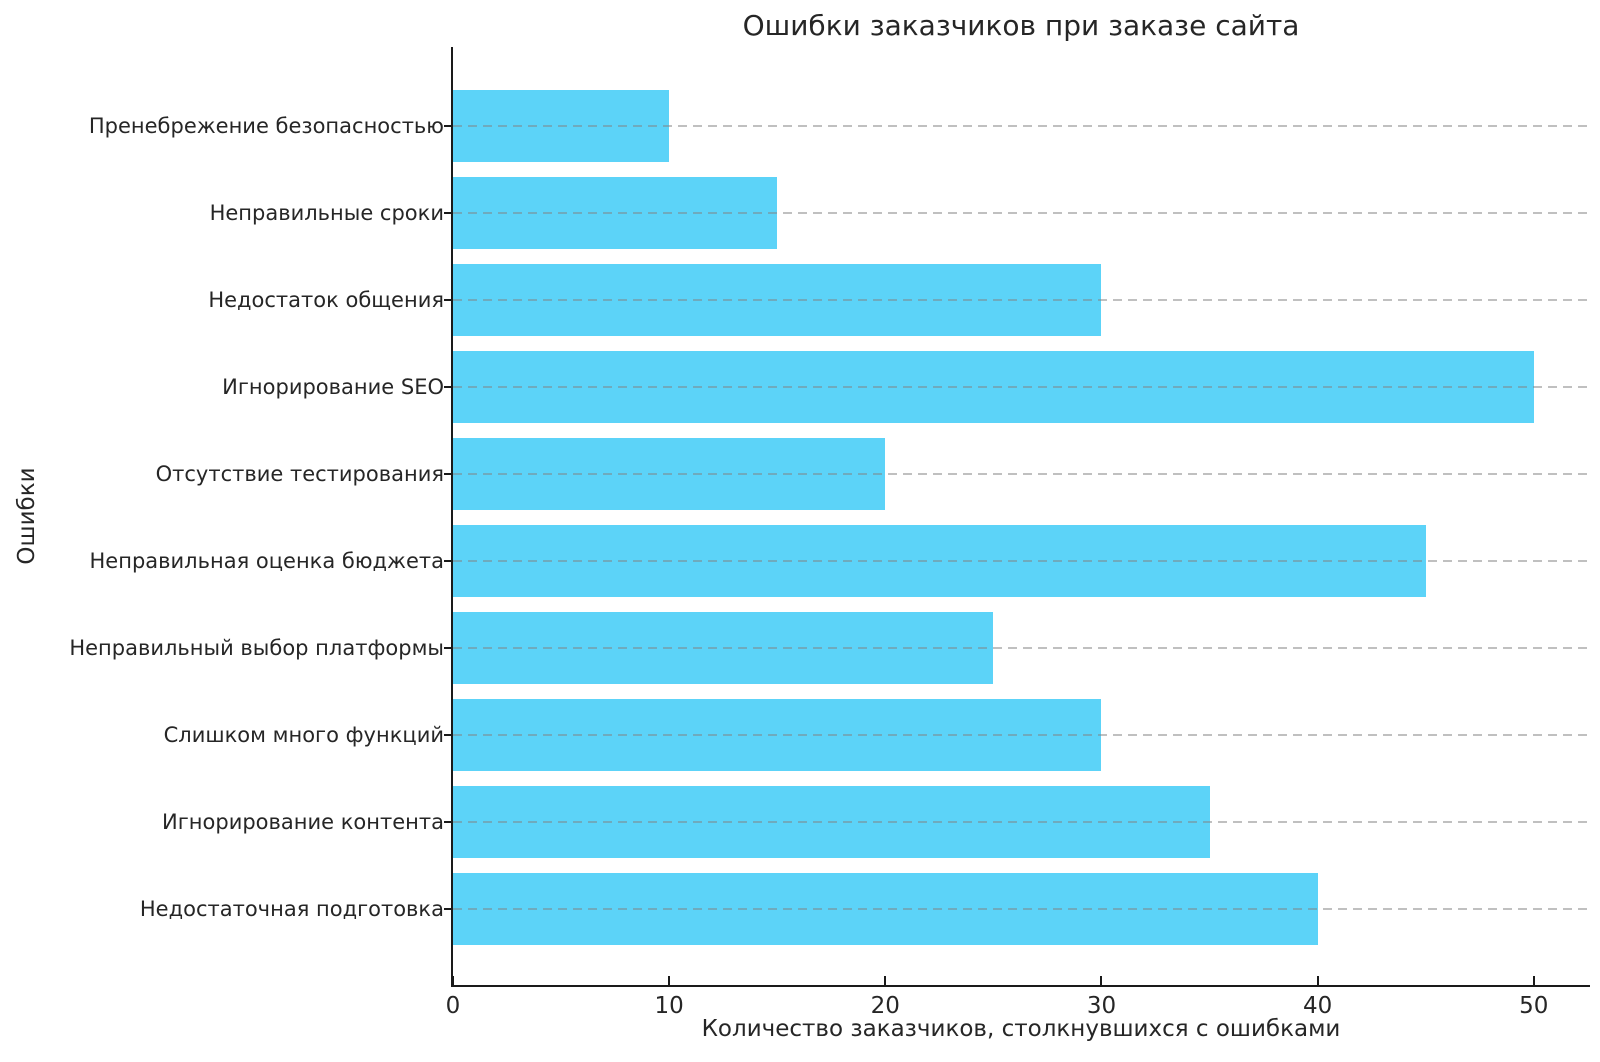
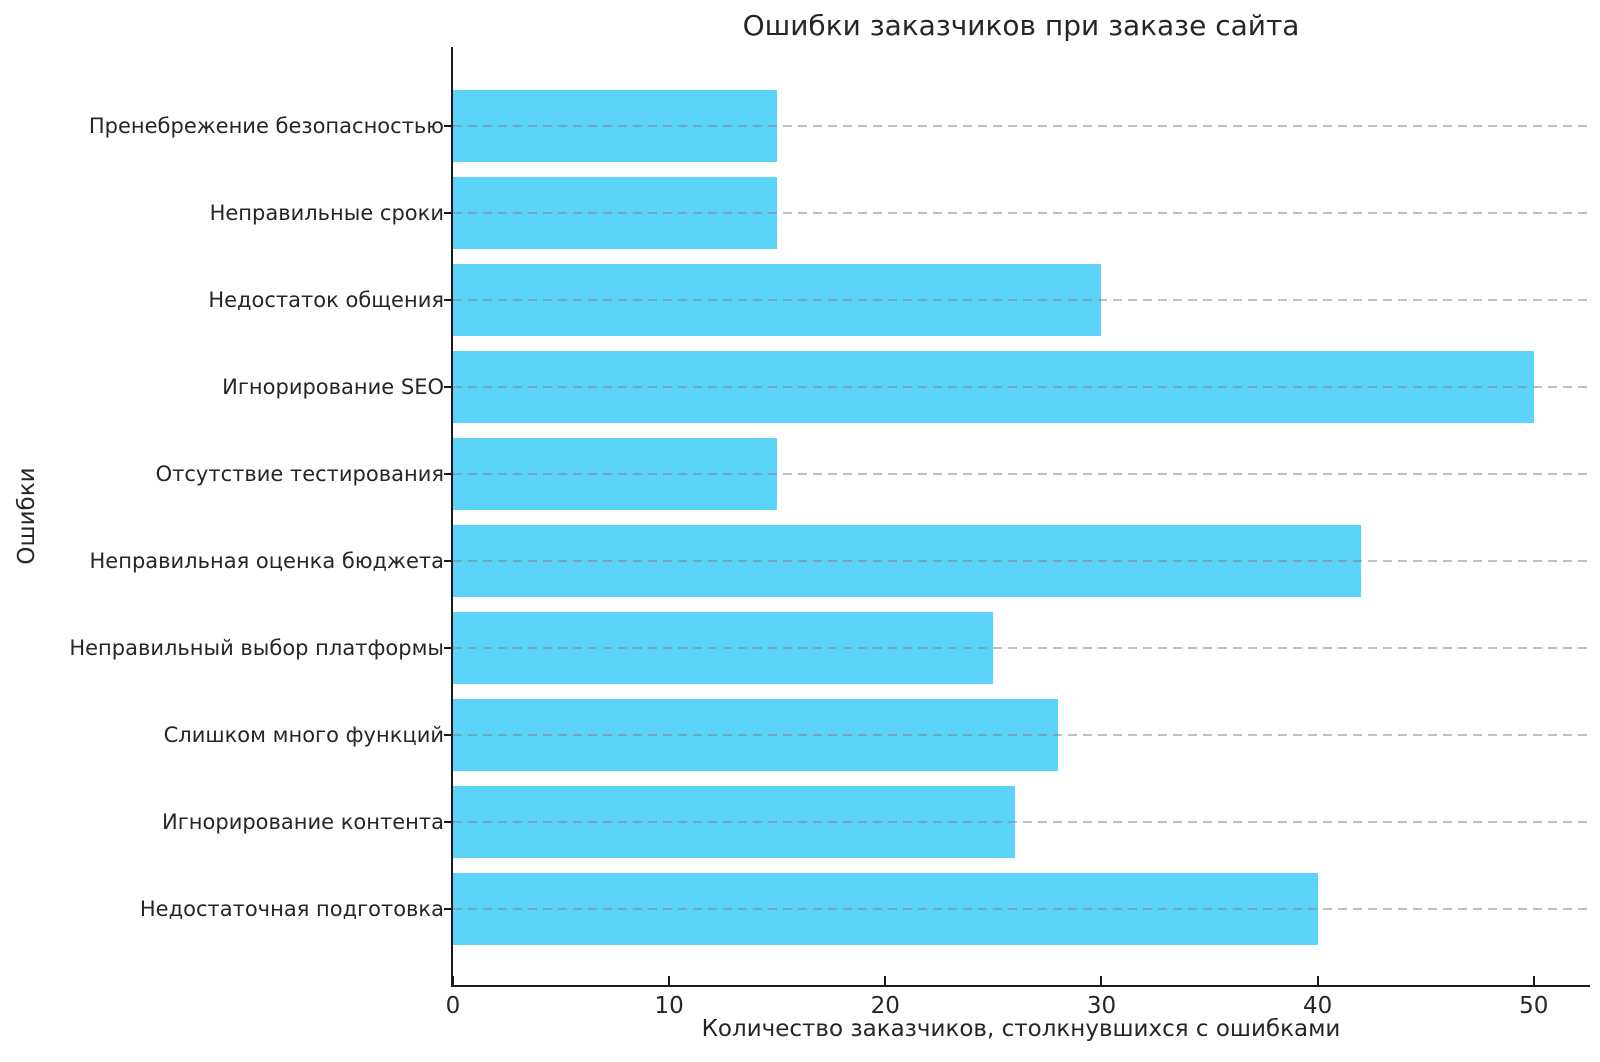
Пренебрежение безопасностью: 10 -> 15
Отсутствие тестирования: 20 -> 15
Неправильная оценка бюджета: 45 -> 42
Слишком много функций: 30 -> 28
Игнорирование контента: 35 -> 26
